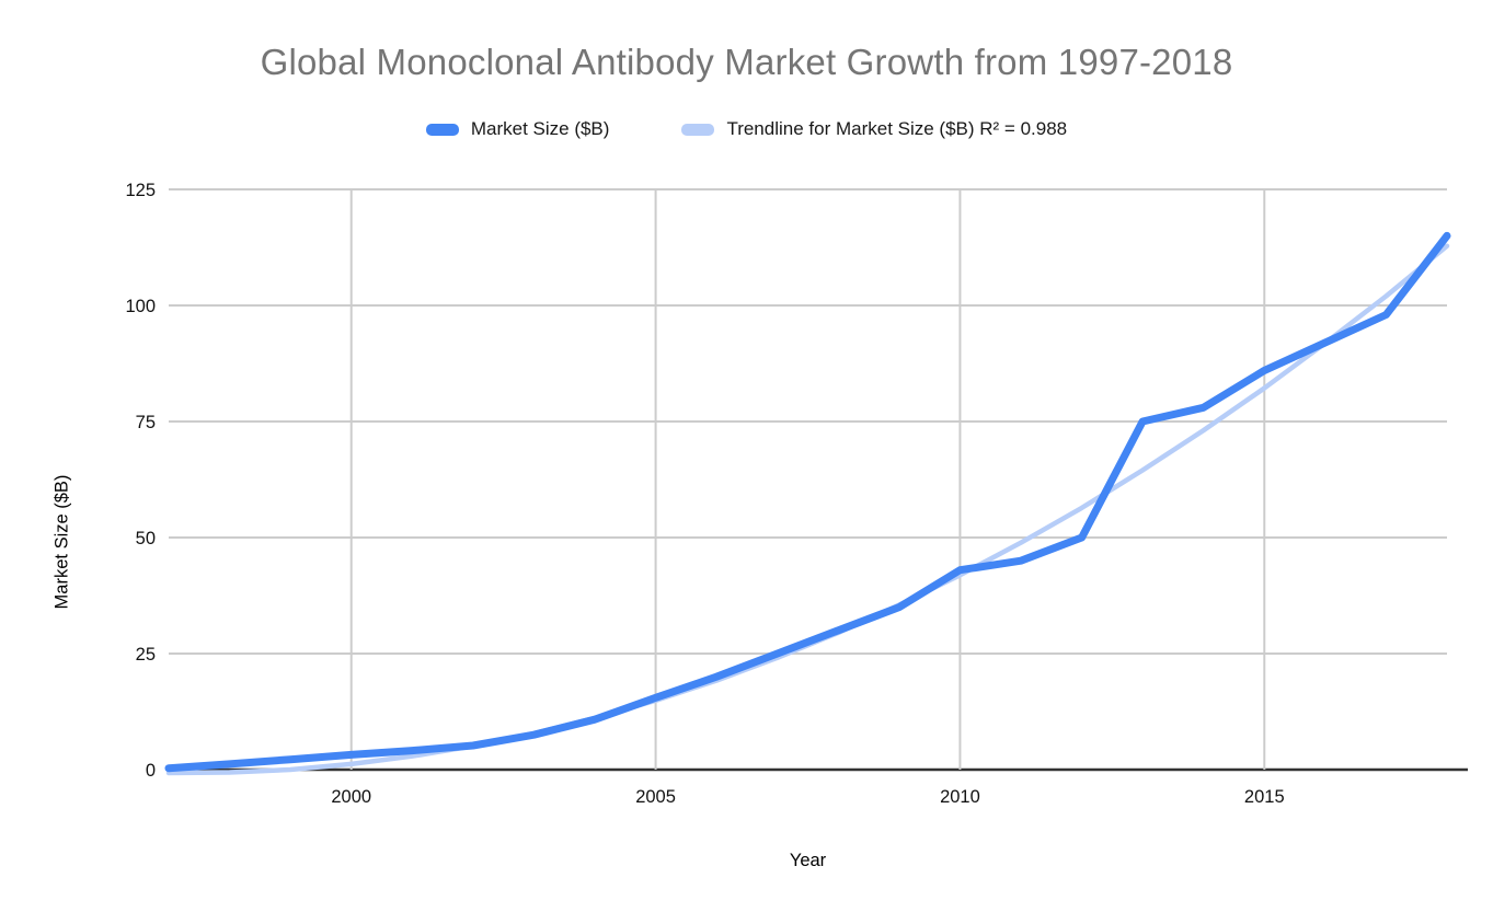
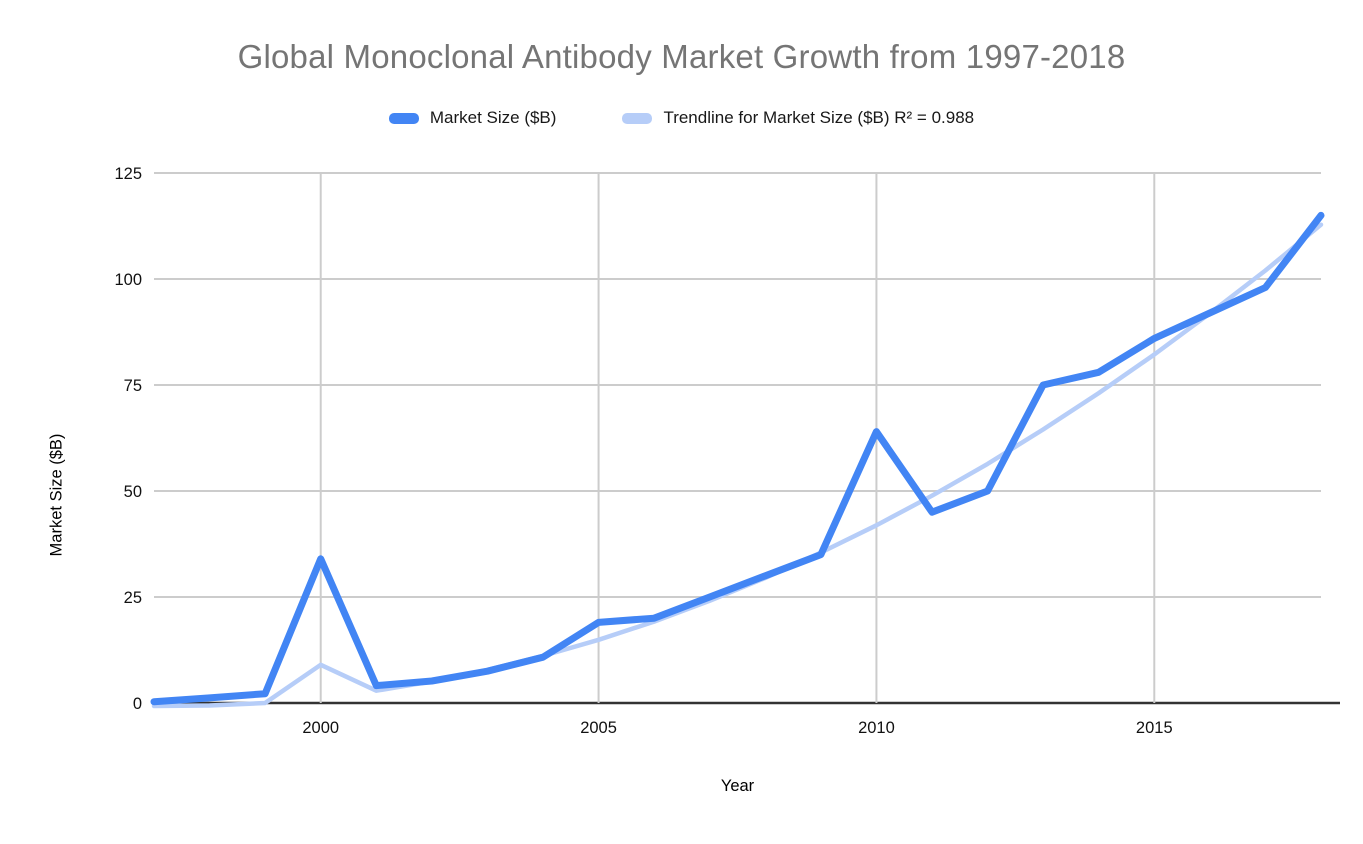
Market Size ($B)/2000: 3 -> 34
Trendline for Market Size ($B) R² = 0.988/2000: 1 -> 9
Market Size ($B)/2005: 16 -> 19
Market Size ($B)/2010: 43 -> 64
